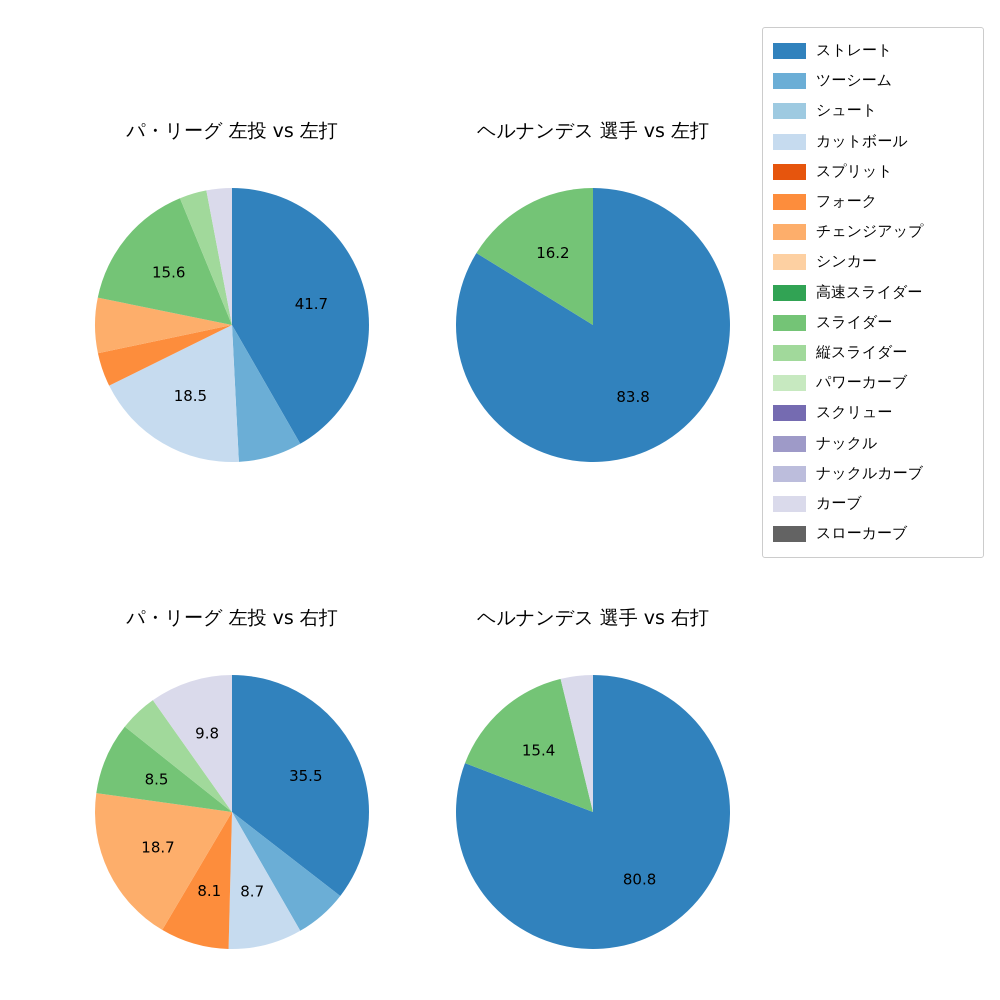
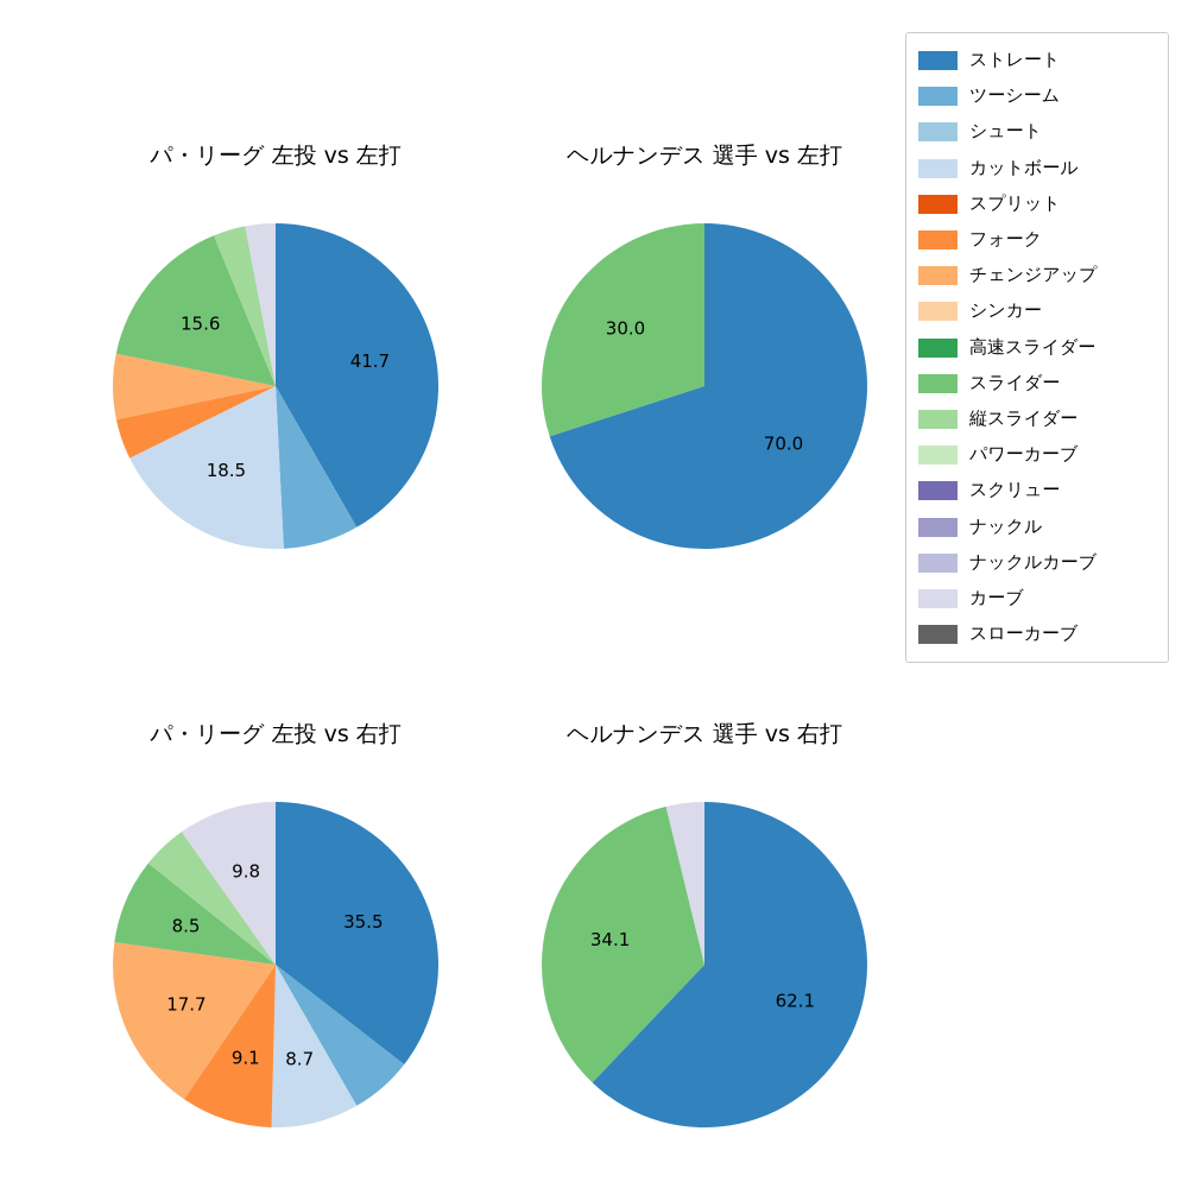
ヘルナンデス 選手 vs 左打/ストレート: 83.8 -> 70.0
ヘルナンデス 選手 vs 左打/スライダー: 16.2 -> 30.0
パ・リーグ 左投 vs 右打/フォーク: 8.1 -> 9.1
パ・リーグ 左投 vs 右打/チェンジアップ: 18.7 -> 17.7
ヘルナンデス 選手 vs 右打/ストレート: 80.8 -> 62.1
ヘルナンデス 選手 vs 右打/スライダー: 15.4 -> 34.1
